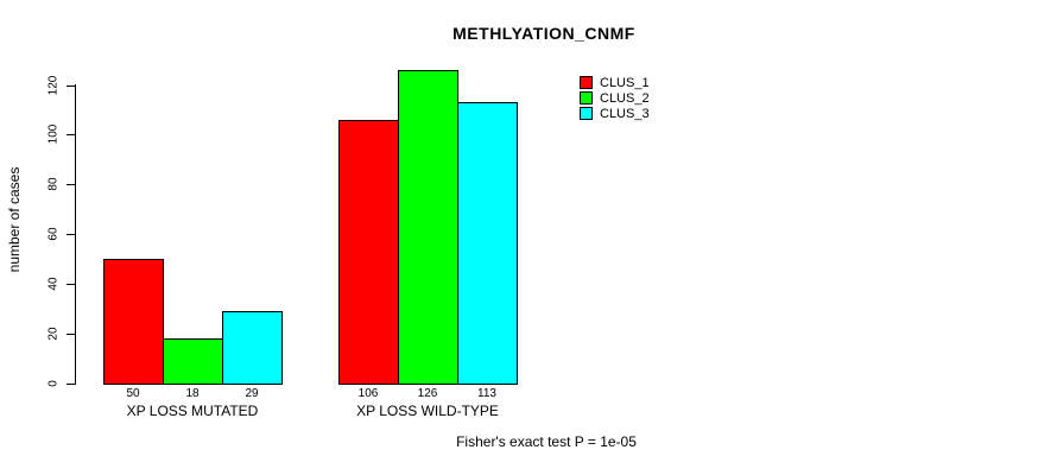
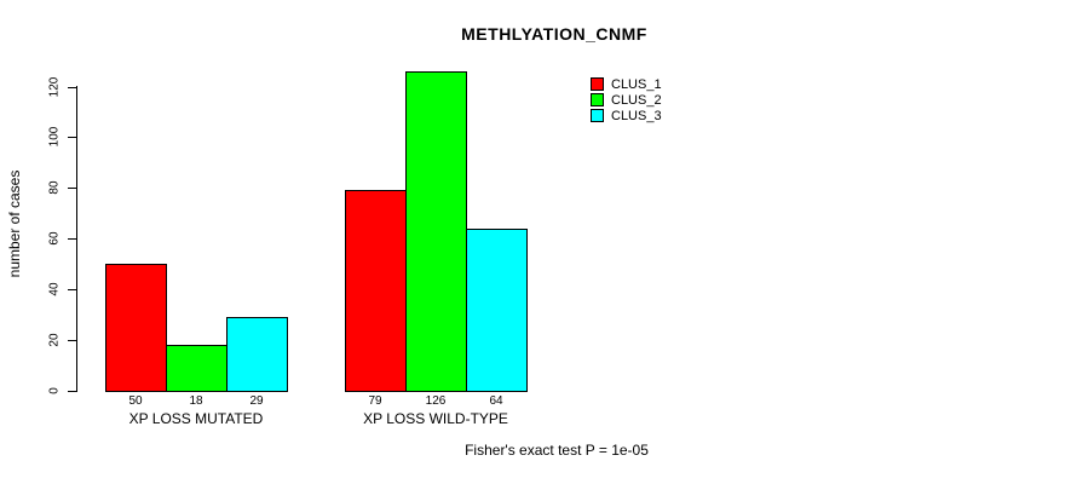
CLUS_1/XP LOSS WILD-TYPE: 106 -> 79
CLUS_3/XP LOSS WILD-TYPE: 113 -> 64
